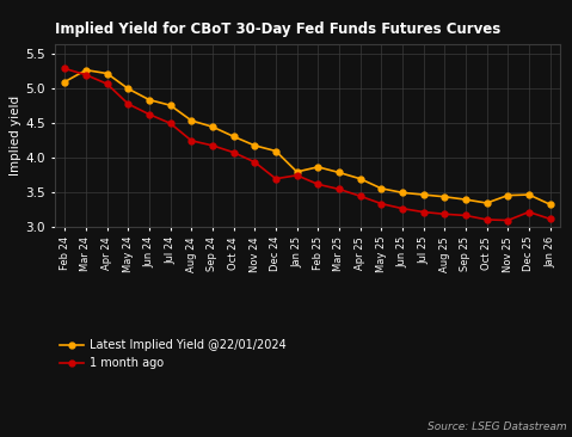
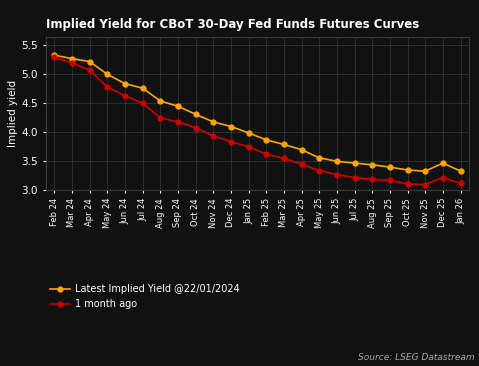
Latest Implied Yield @22/01/2024/Feb 24: 5.10 -> 5.33
1 month ago/Dec 24: 3.70 -> 3.84
Latest Implied Yield @22/01/2024/Jan 25: 3.80 -> 3.99
Latest Implied Yield @22/01/2024/Nov 25: 3.46 -> 3.33
